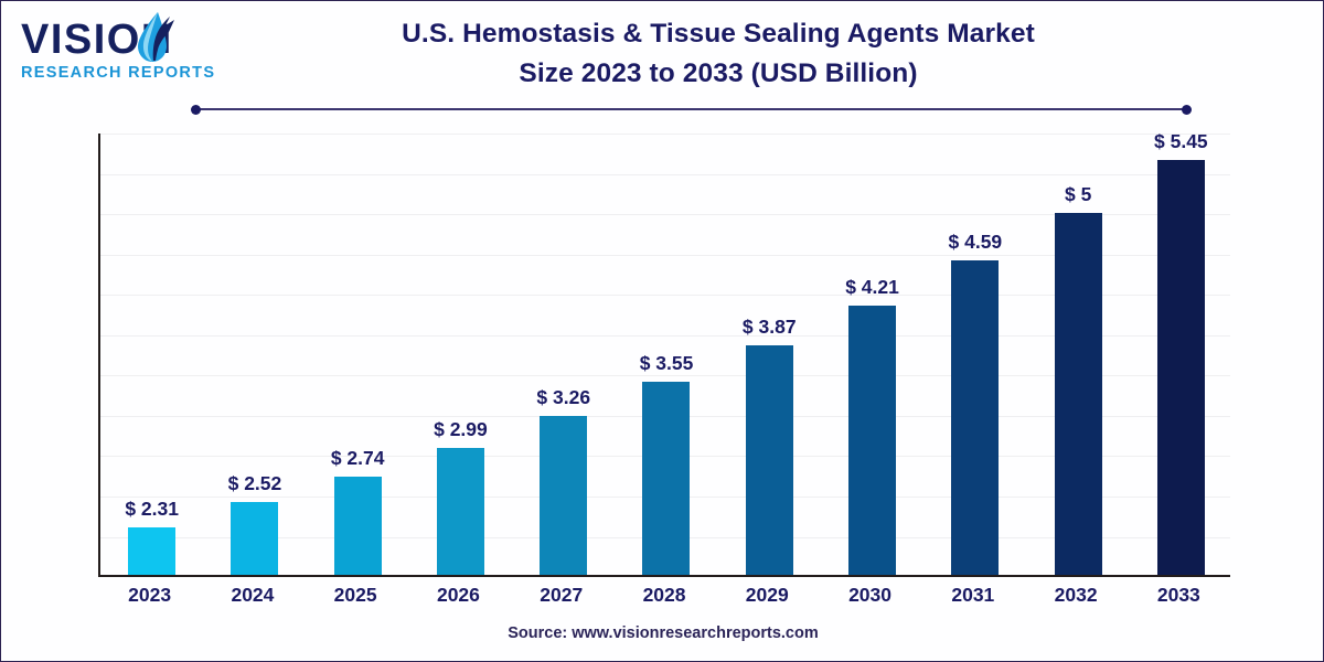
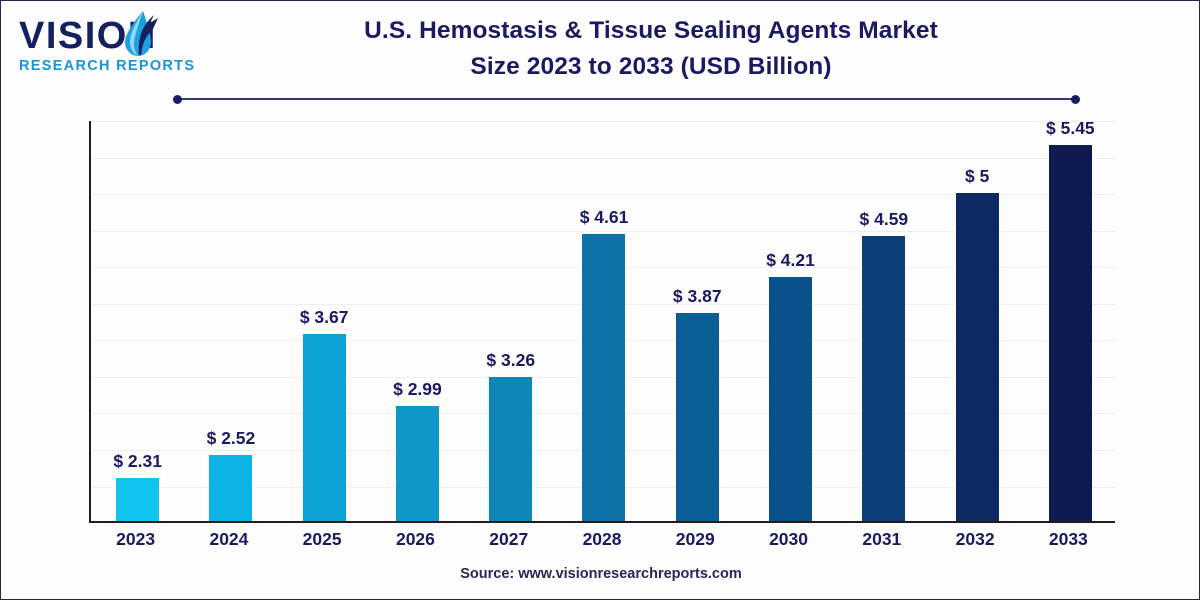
2025: 2.74 -> 3.67
2028: 3.55 -> 4.61
